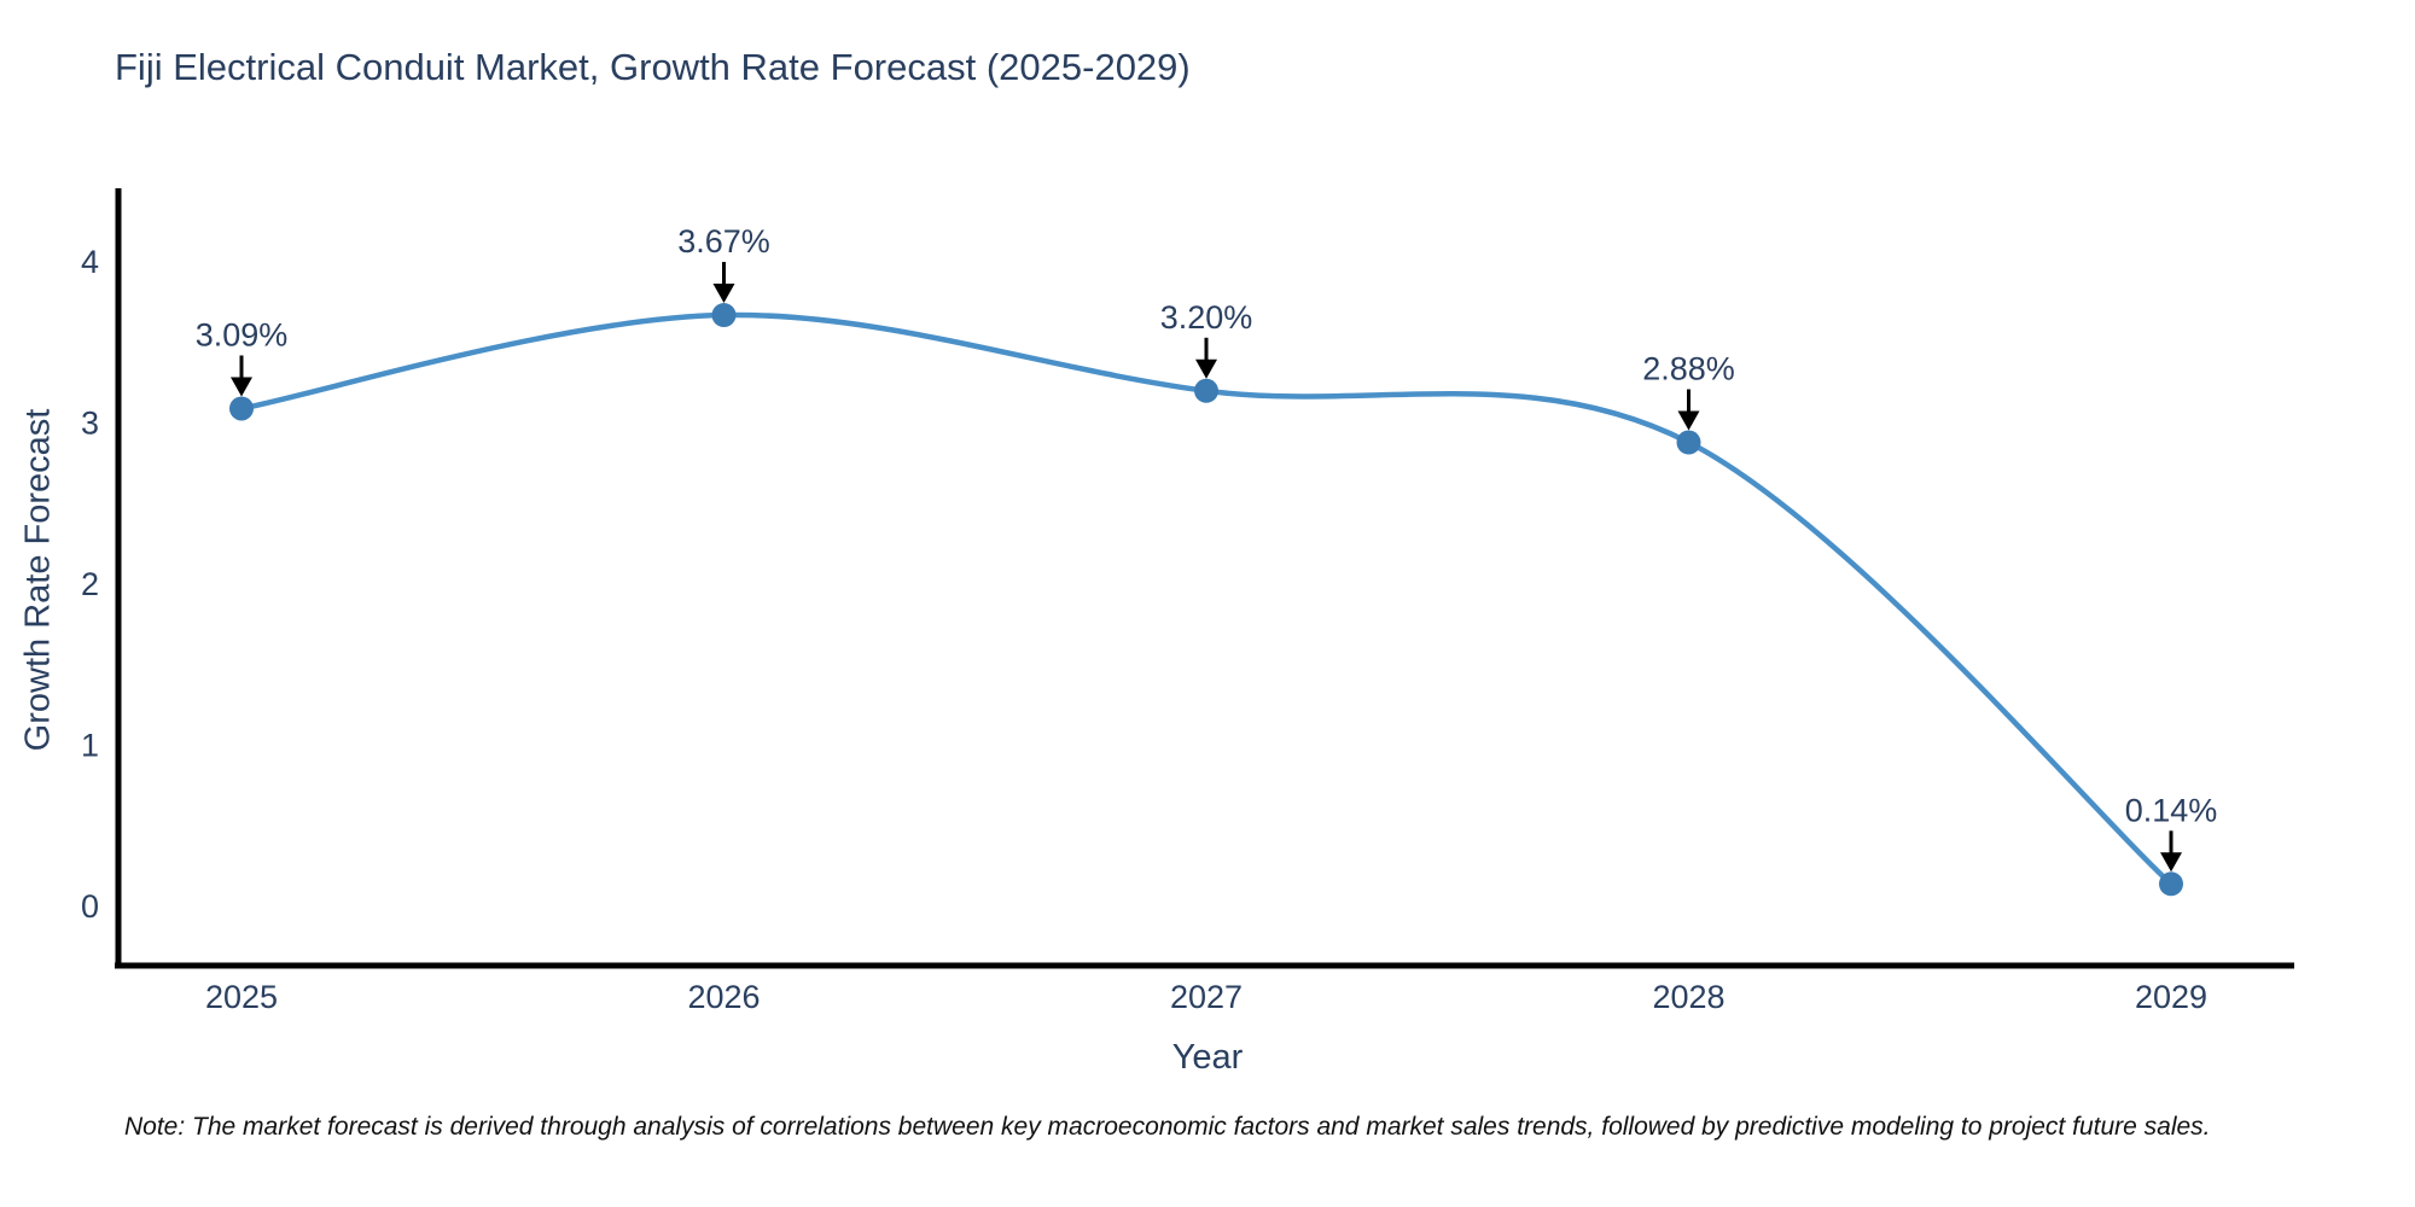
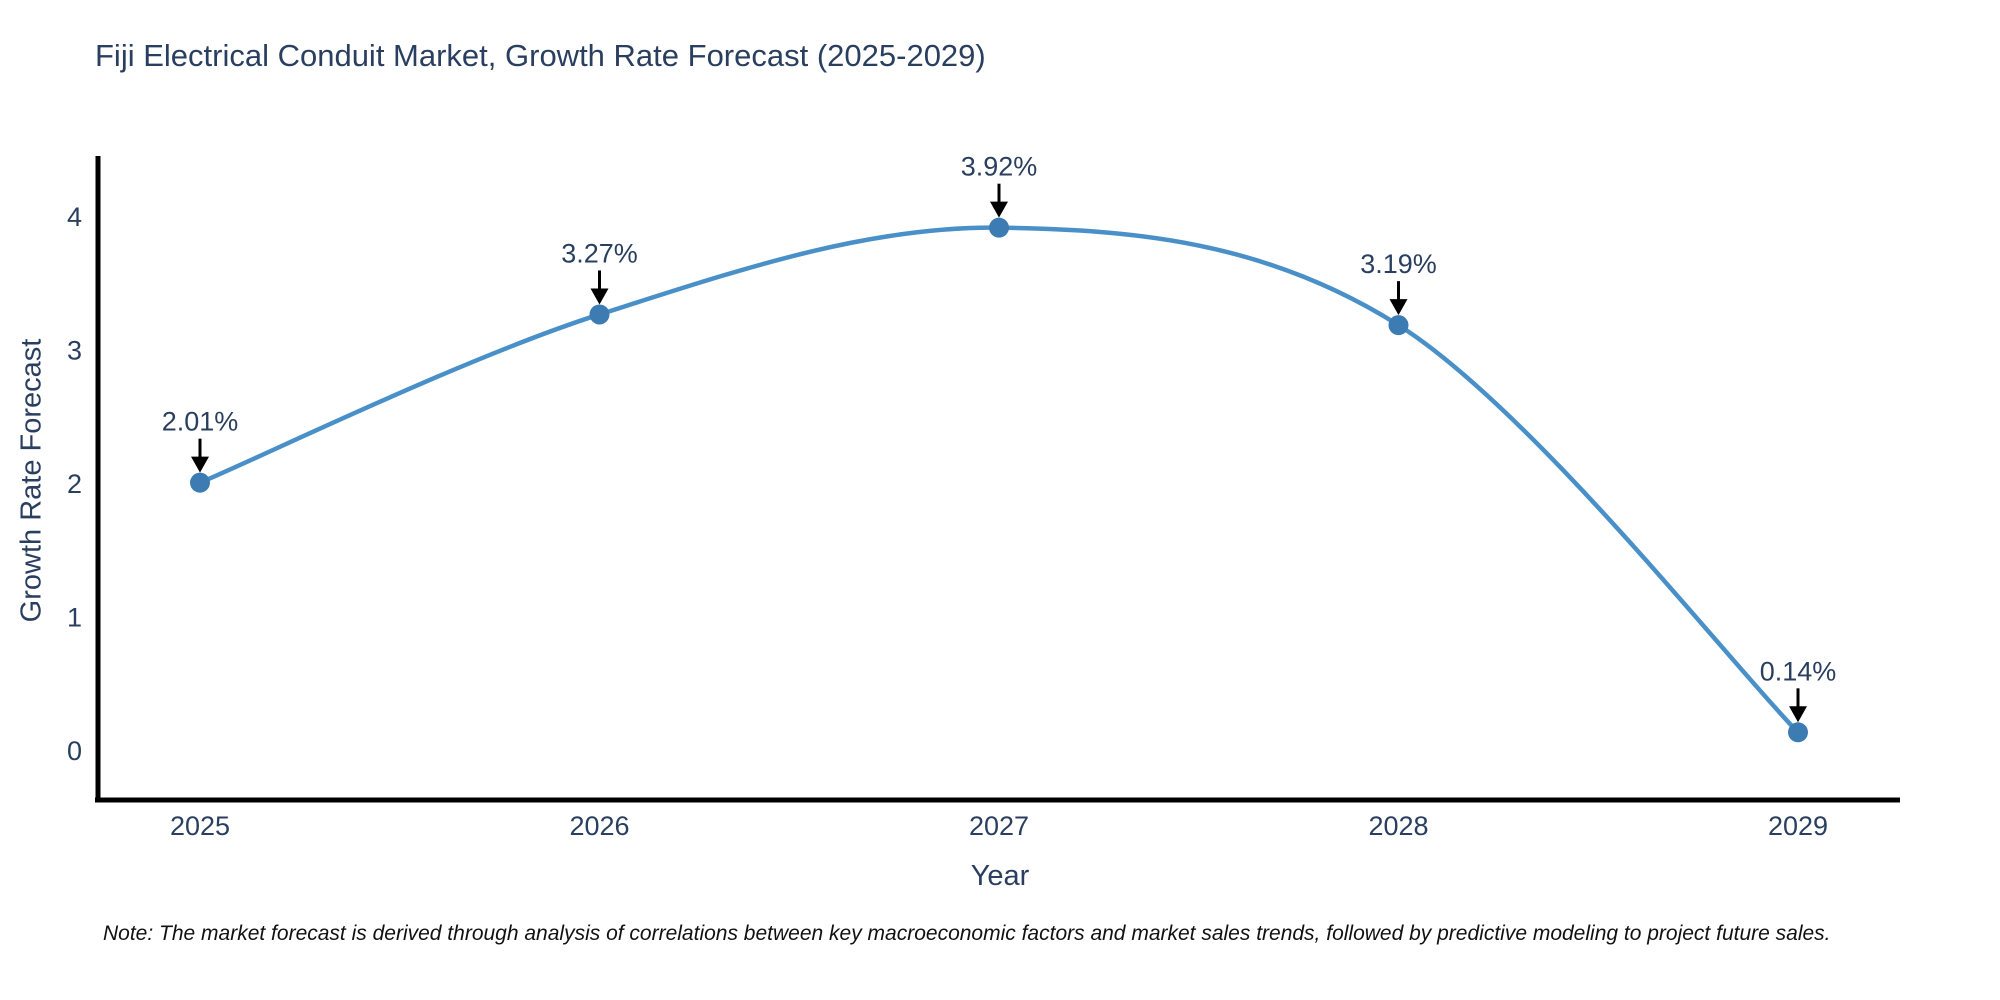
2025: 3.09% -> 2.01%
2026: 3.67% -> 3.27%
2027: 3.20% -> 3.92%
2028: 2.88% -> 3.19%
